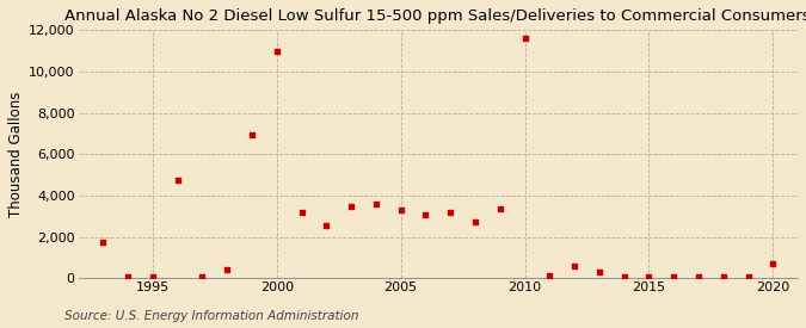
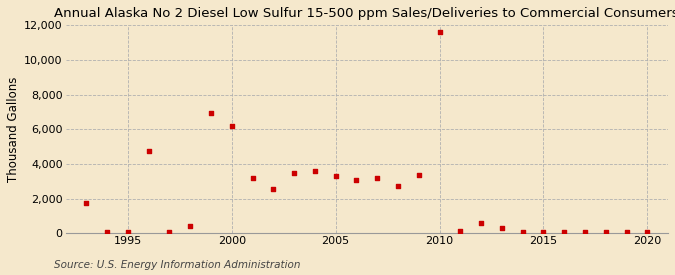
2000: 11,000 -> 6,200
2020: 700 -> 0
